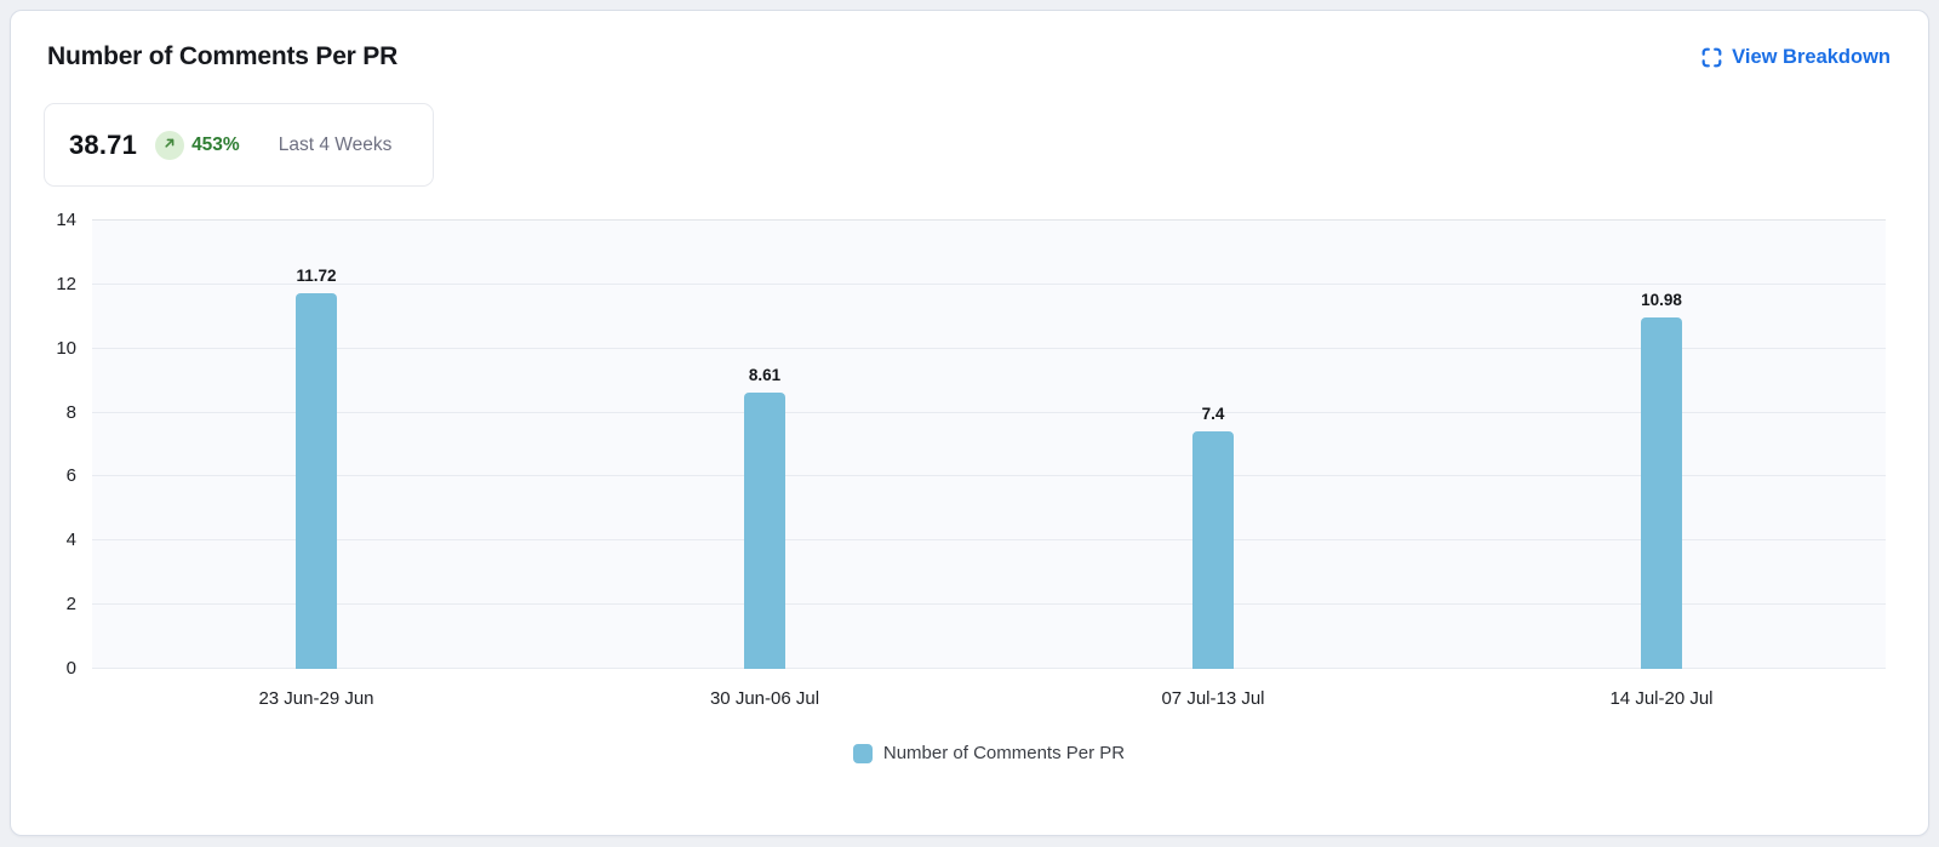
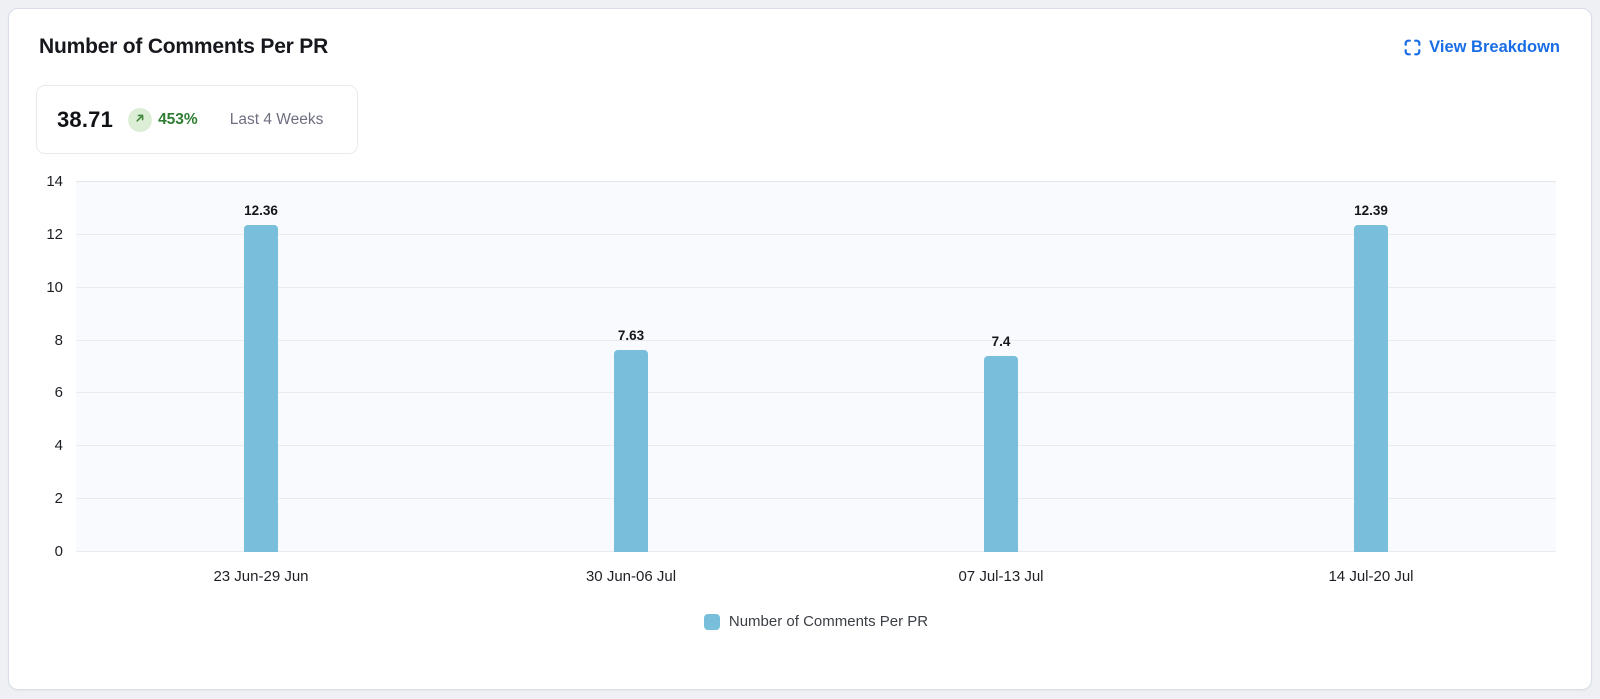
23 Jun-29 Jun: 11.72 -> 12.36
30 Jun-06 Jul: 8.61 -> 7.63
14 Jul-20 Jul: 10.98 -> 12.39
